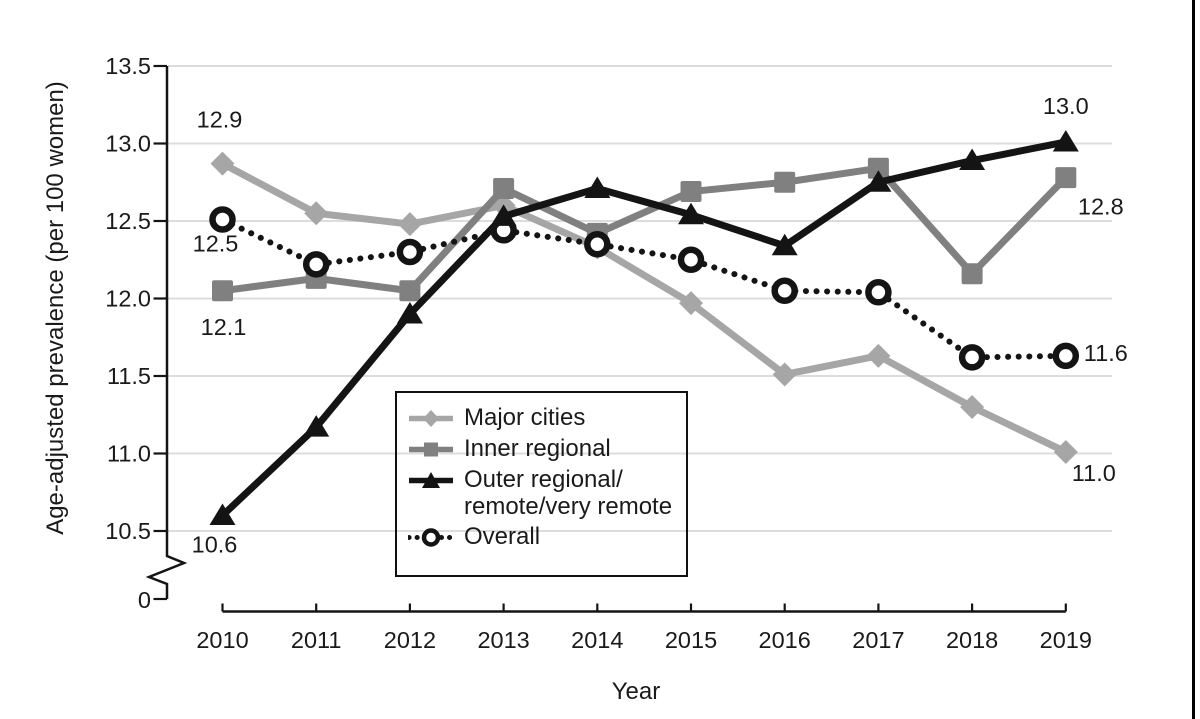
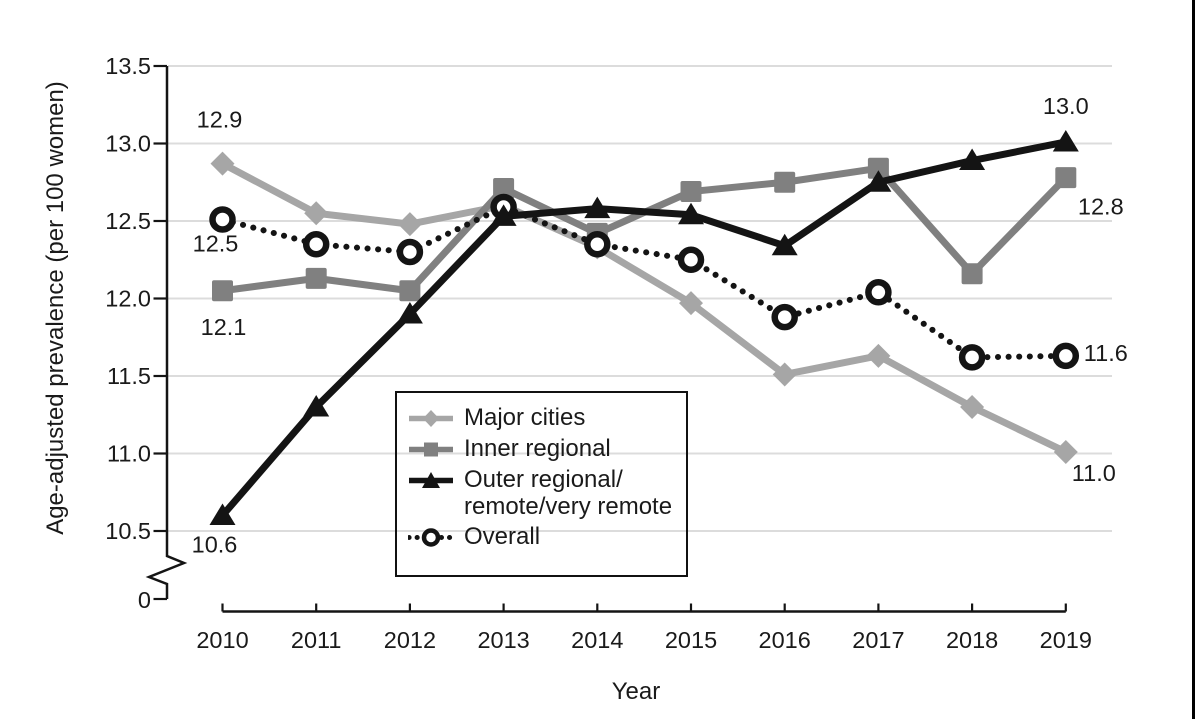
Outer regional/remote/very remote/2011: 11.17 -> 11.30
Overall/2011: 12.22 -> 12.35
Overall/2013: 12.44 -> 12.59
Outer regional/remote/very remote/2014: 12.71 -> 12.58
Overall/2016: 12.05 -> 11.88
